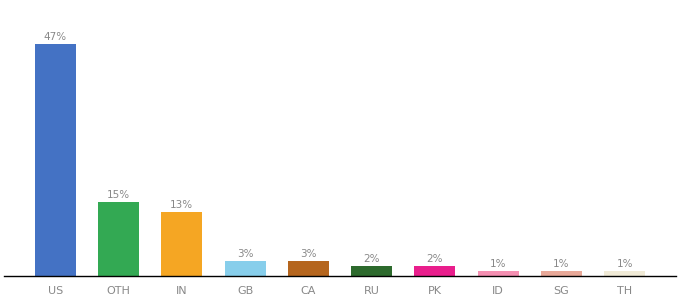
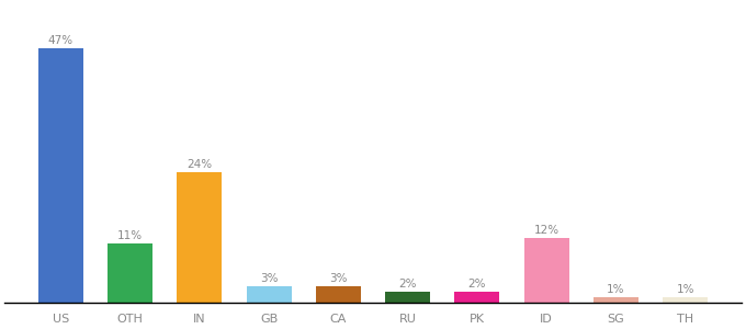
OTH: 15% -> 11%
IN: 13% -> 24%
ID: 1% -> 12%
